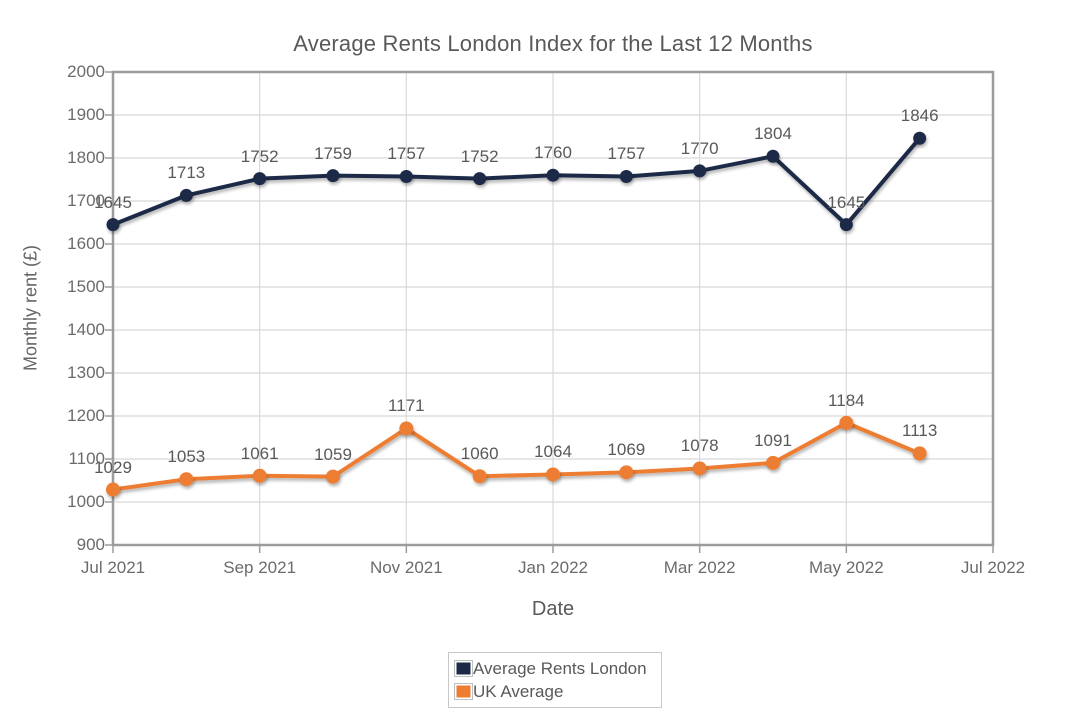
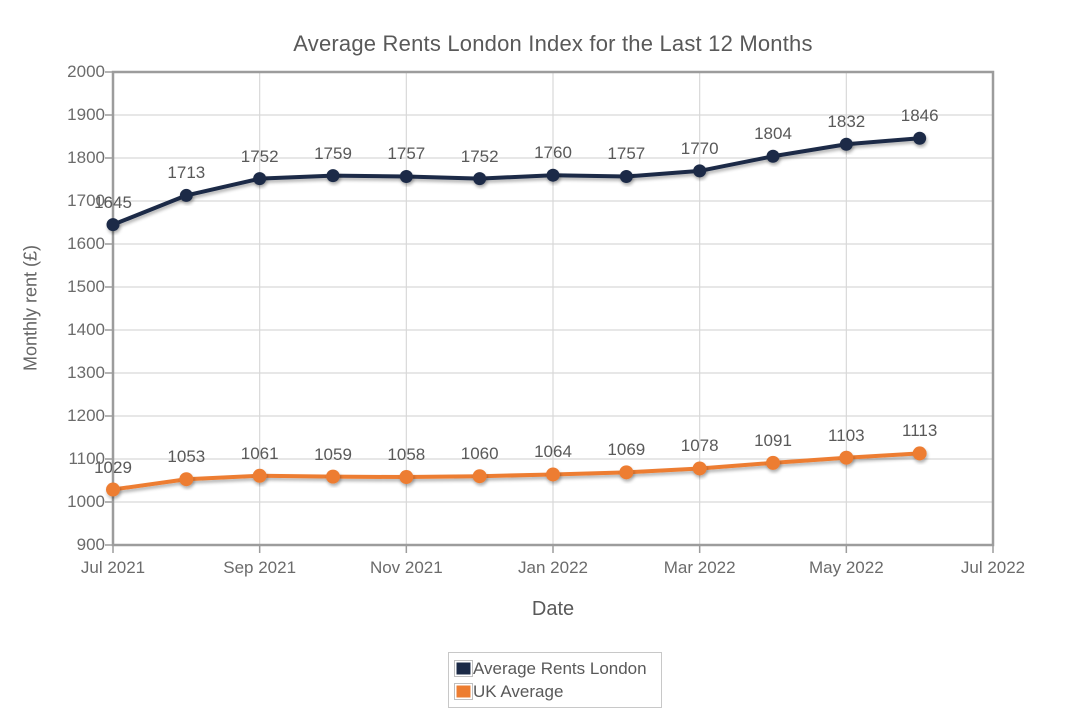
UK Average/Nov 2021: 1171 -> 1058
Average Rents London/May 2022: 1645 -> 1832
UK Average/May 2022: 1184 -> 1103
